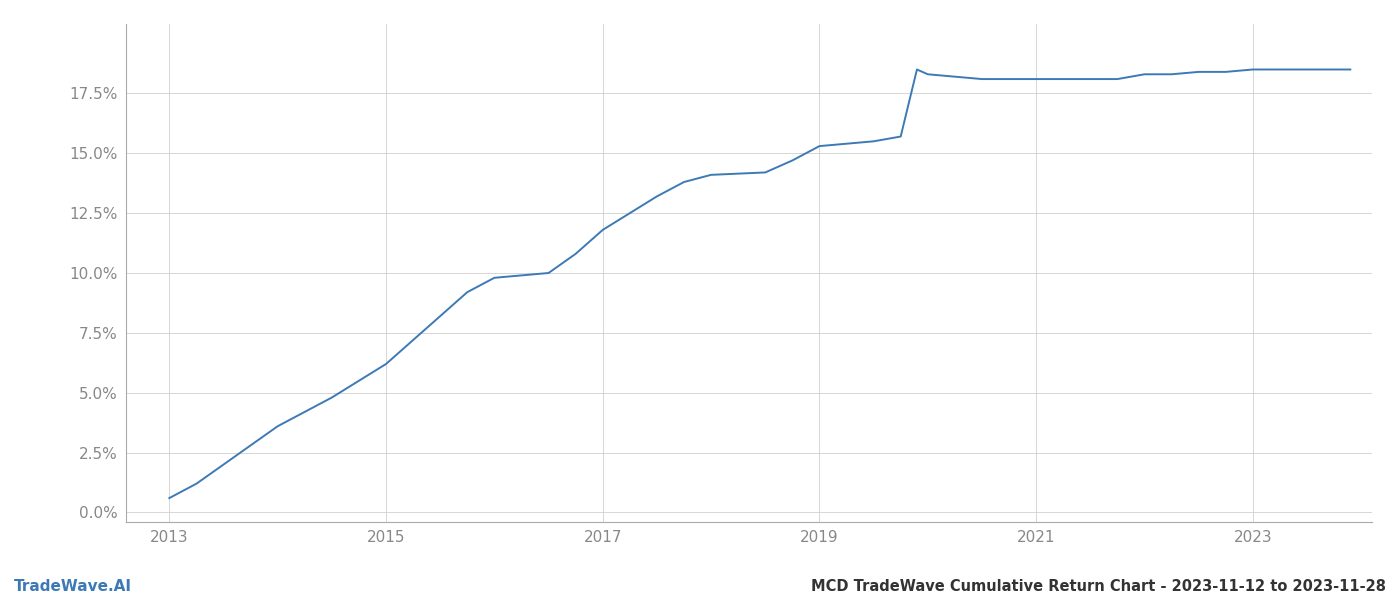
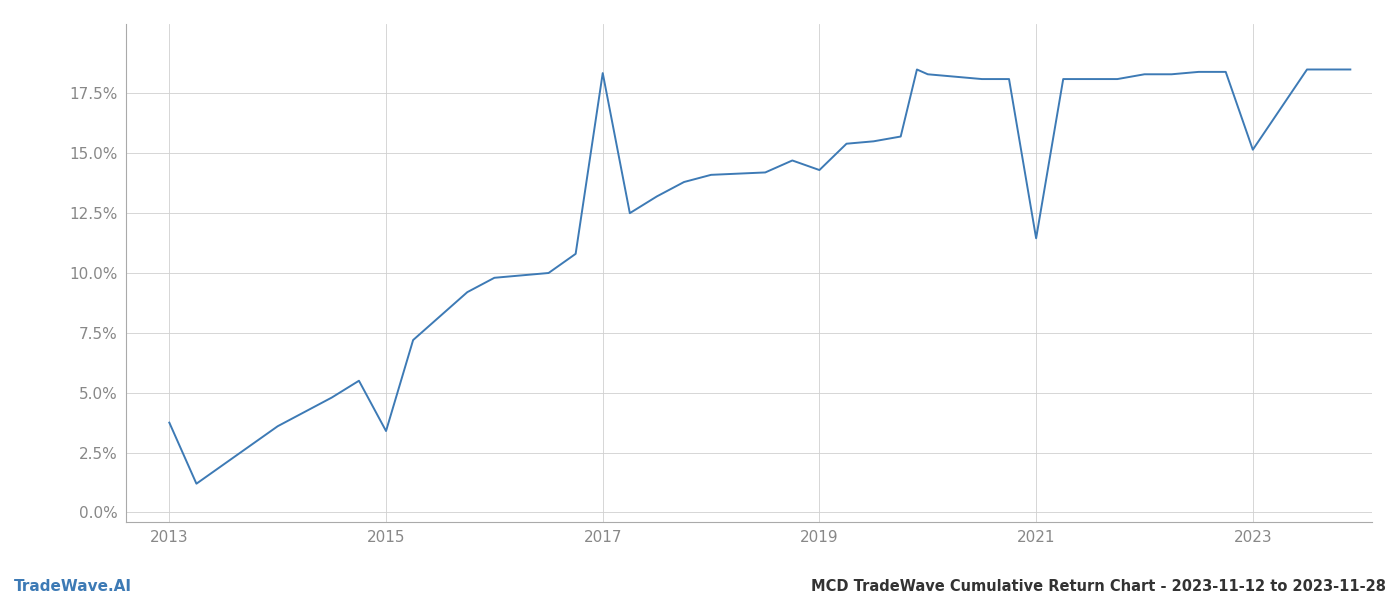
2013: 0.60% -> 3.75%
2015: 6.20% -> 3.40%
2017: 11.80% -> 18.35%
2019: 15.30% -> 14.30%
2021: 18.10% -> 11.45%
2023: 18.50% -> 15.15%
